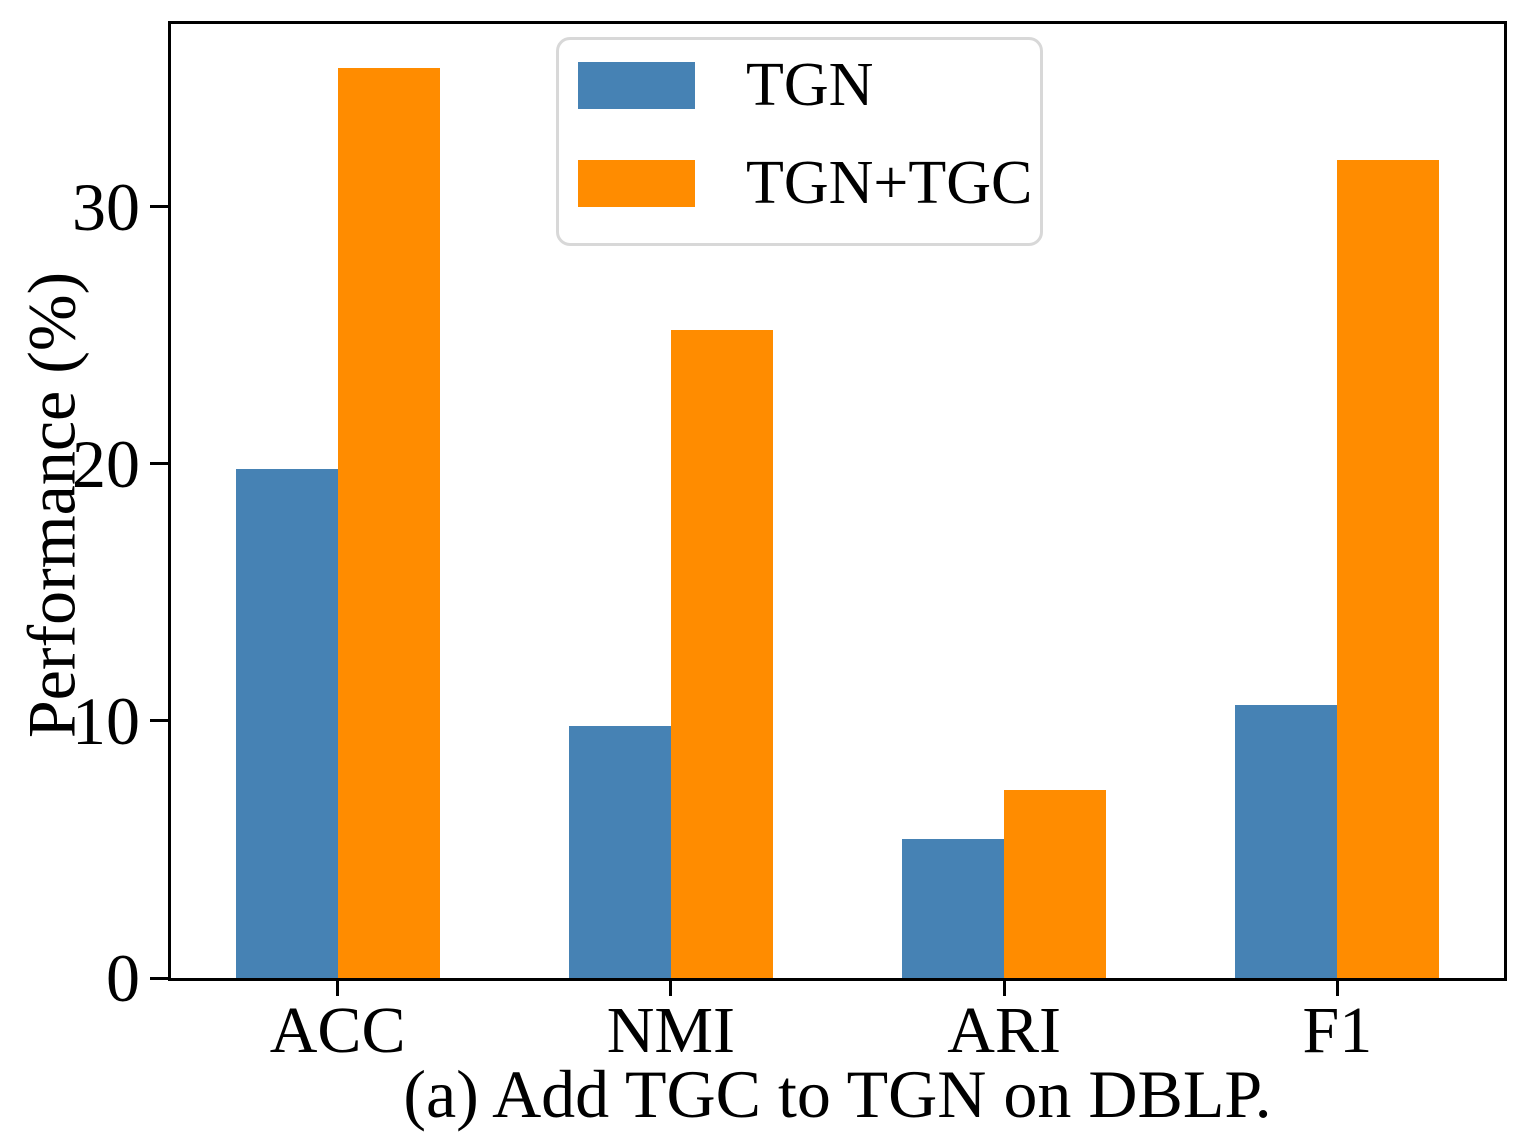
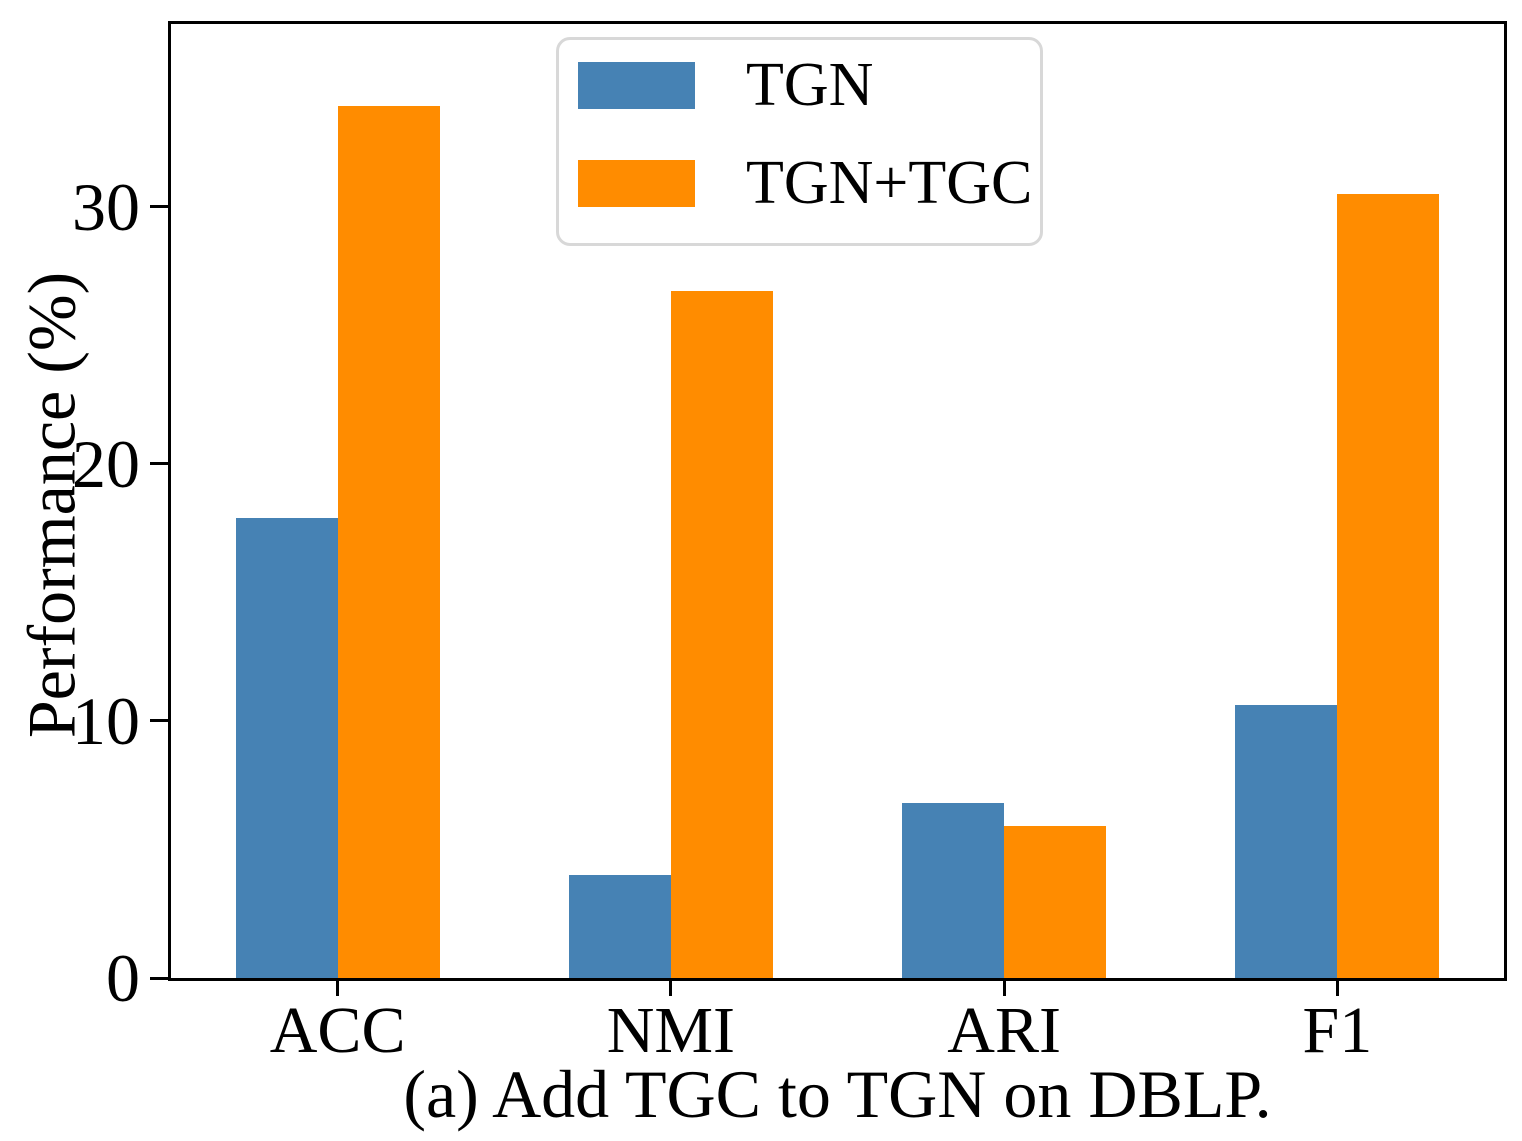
TGN/ACC: 19.8 -> 17.9
TGN+TGC/ACC: 35.4 -> 33.9
TGN/NMI: 9.8 -> 4.0
TGN+TGC/NMI: 25.2 -> 26.7
TGN/ARI: 5.4 -> 6.8
TGN+TGC/ARI: 7.3 -> 5.9
TGN+TGC/F1: 31.8 -> 30.5
